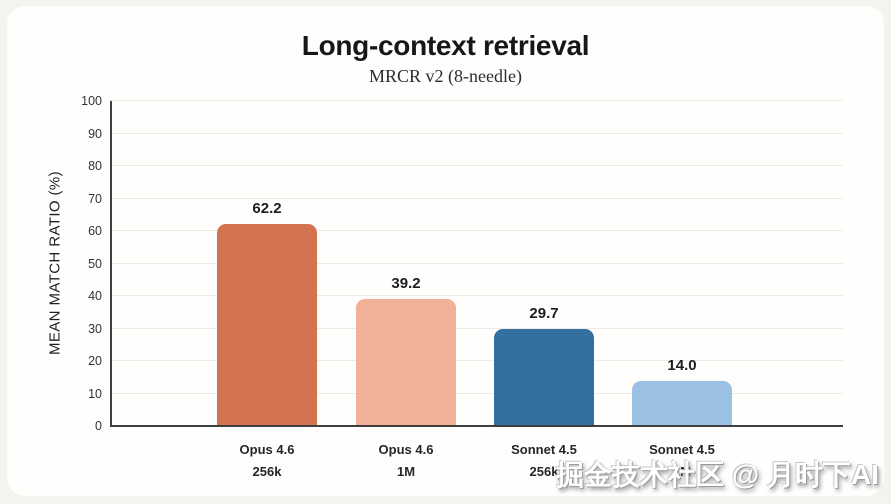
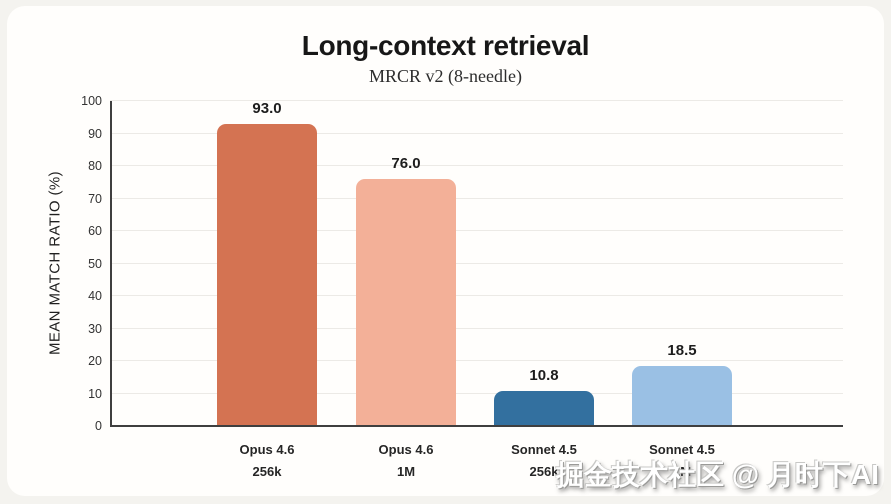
Opus 4.6 256k: 62.2 -> 93.0
Opus 4.6 1M: 39.2 -> 76.0
Sonnet 4.5 256k: 29.7 -> 10.8
Sonnet 4.5 1M: 14.0 -> 18.5
